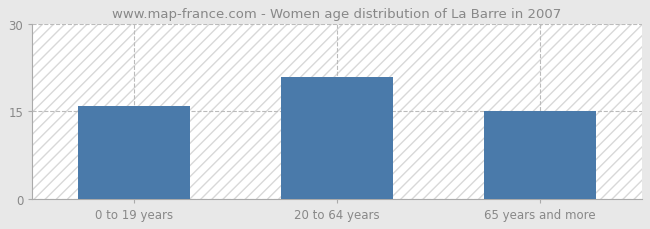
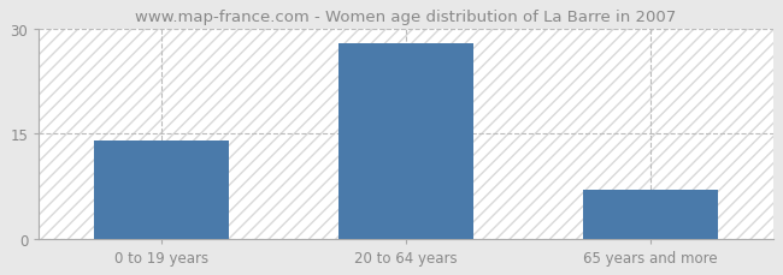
0 to 19 years: 16 -> 14
20 to 64 years: 21 -> 28
65 years and more: 15 -> 7
